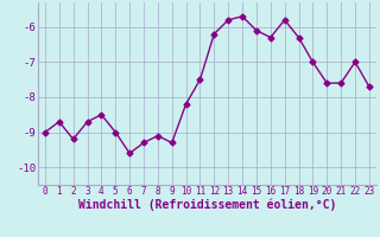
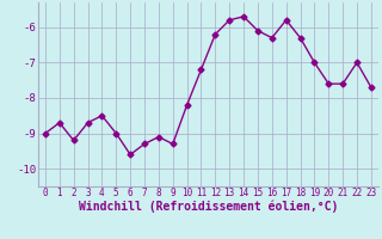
11: -7.5 -> -7.2
